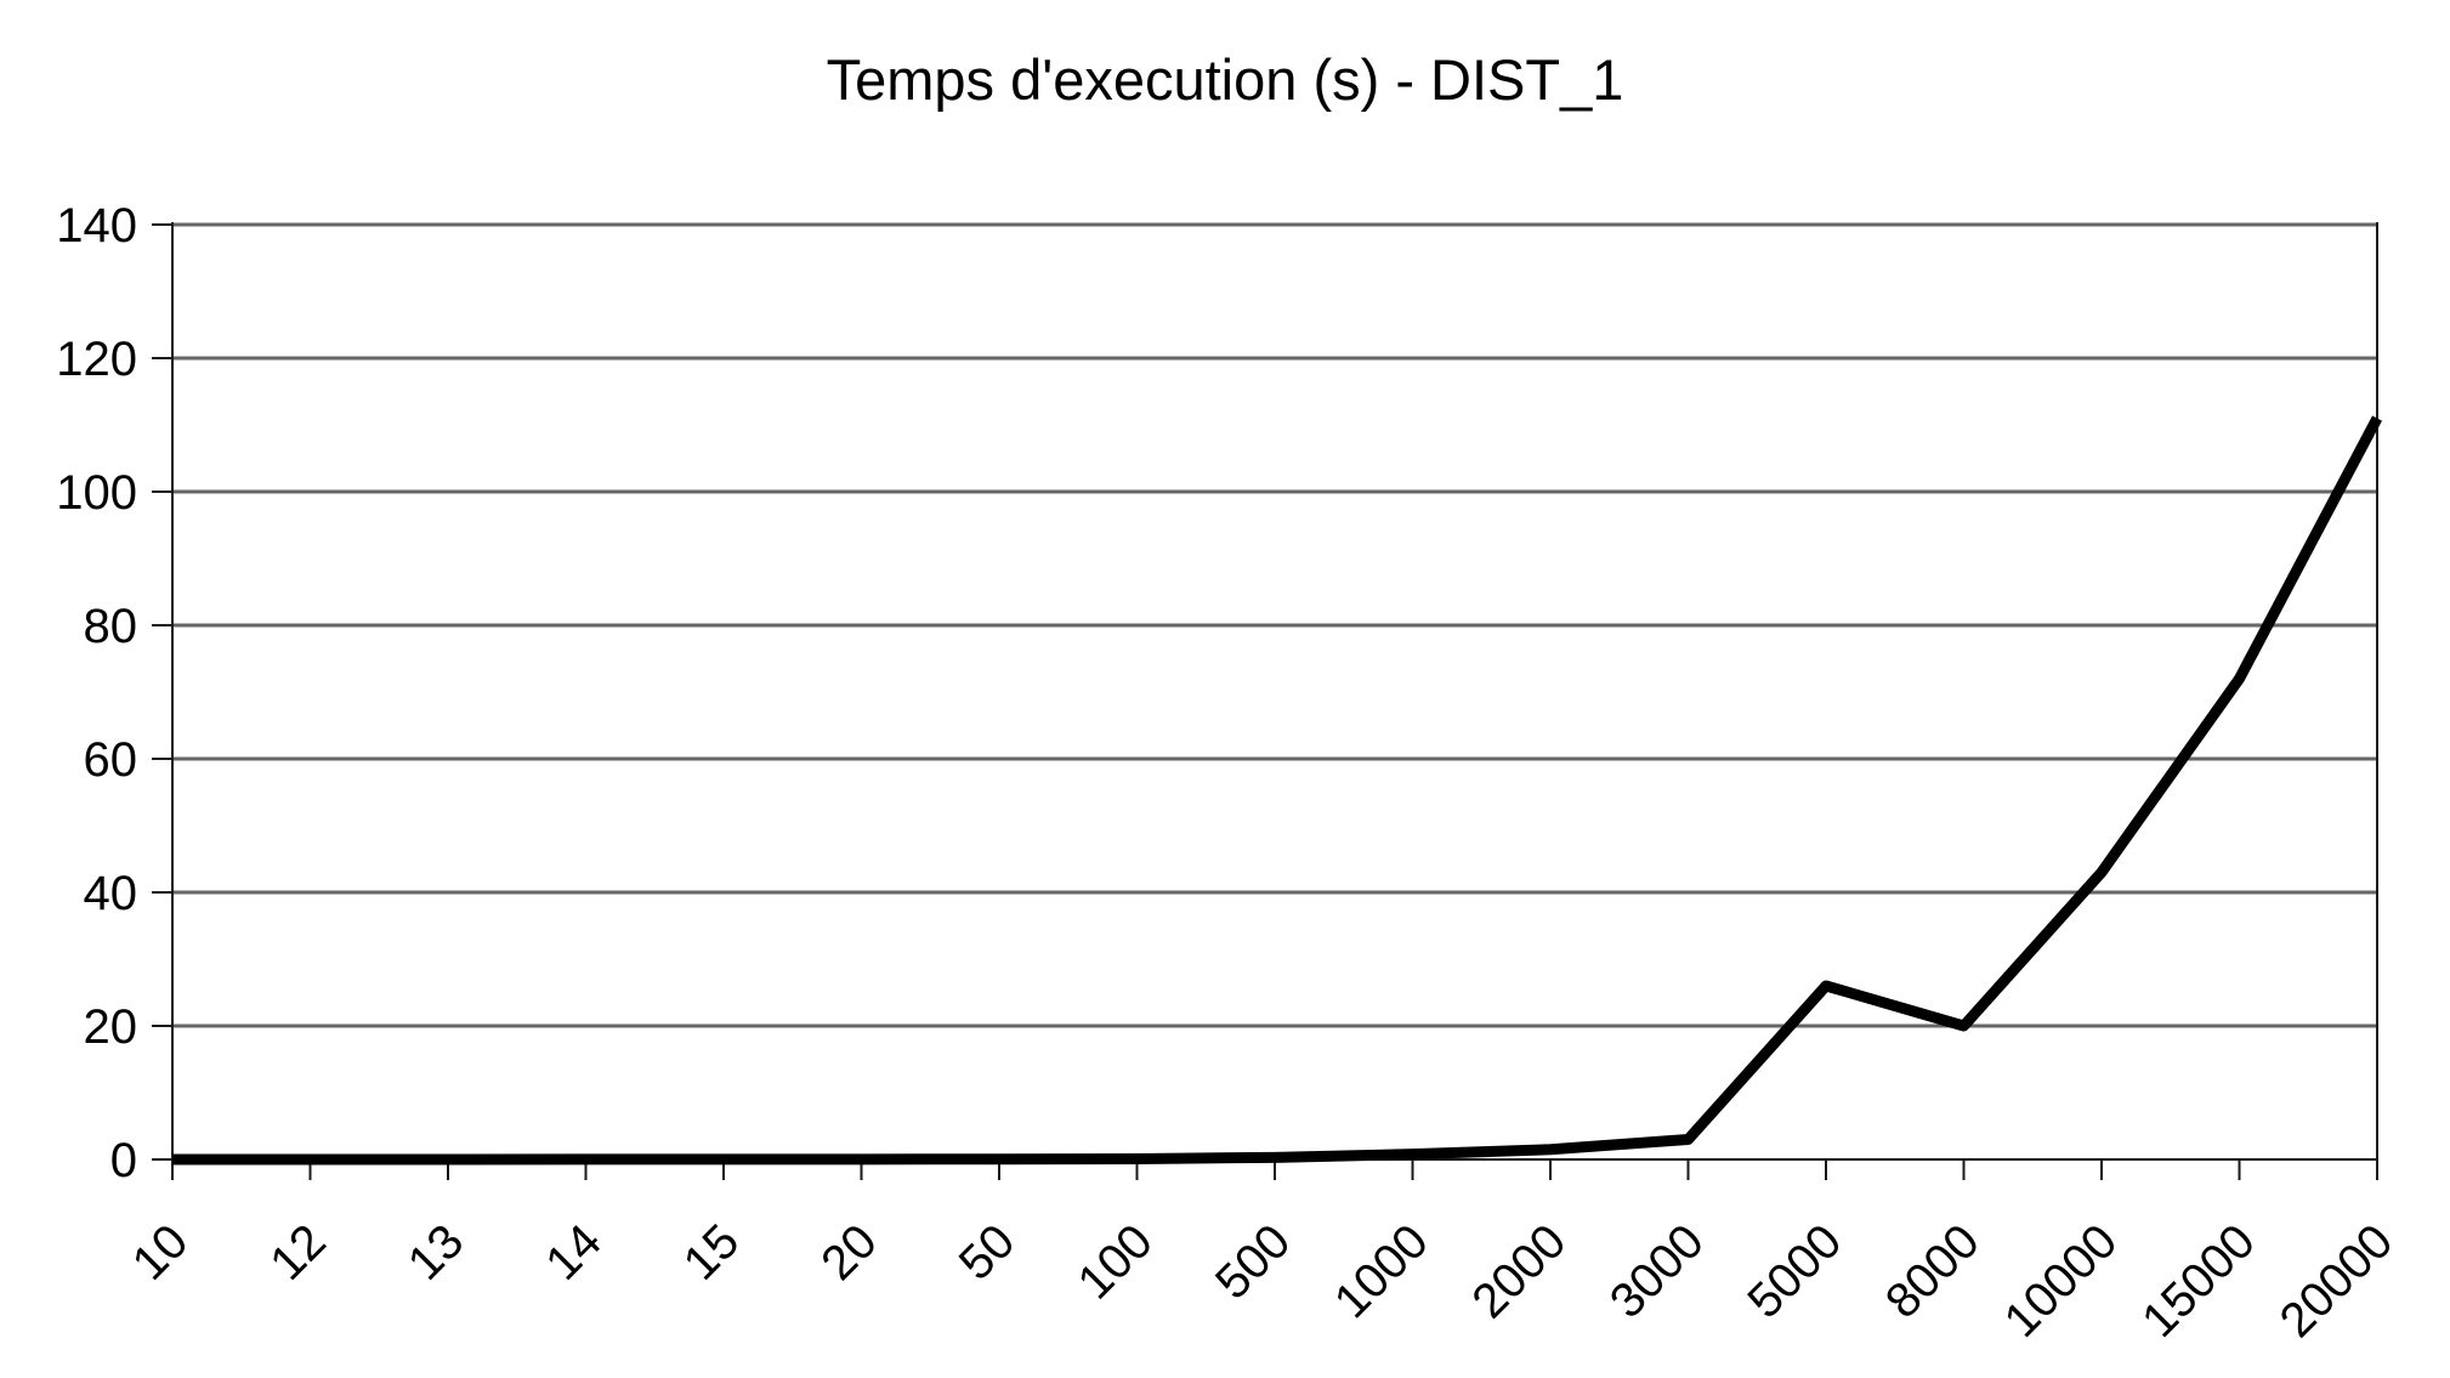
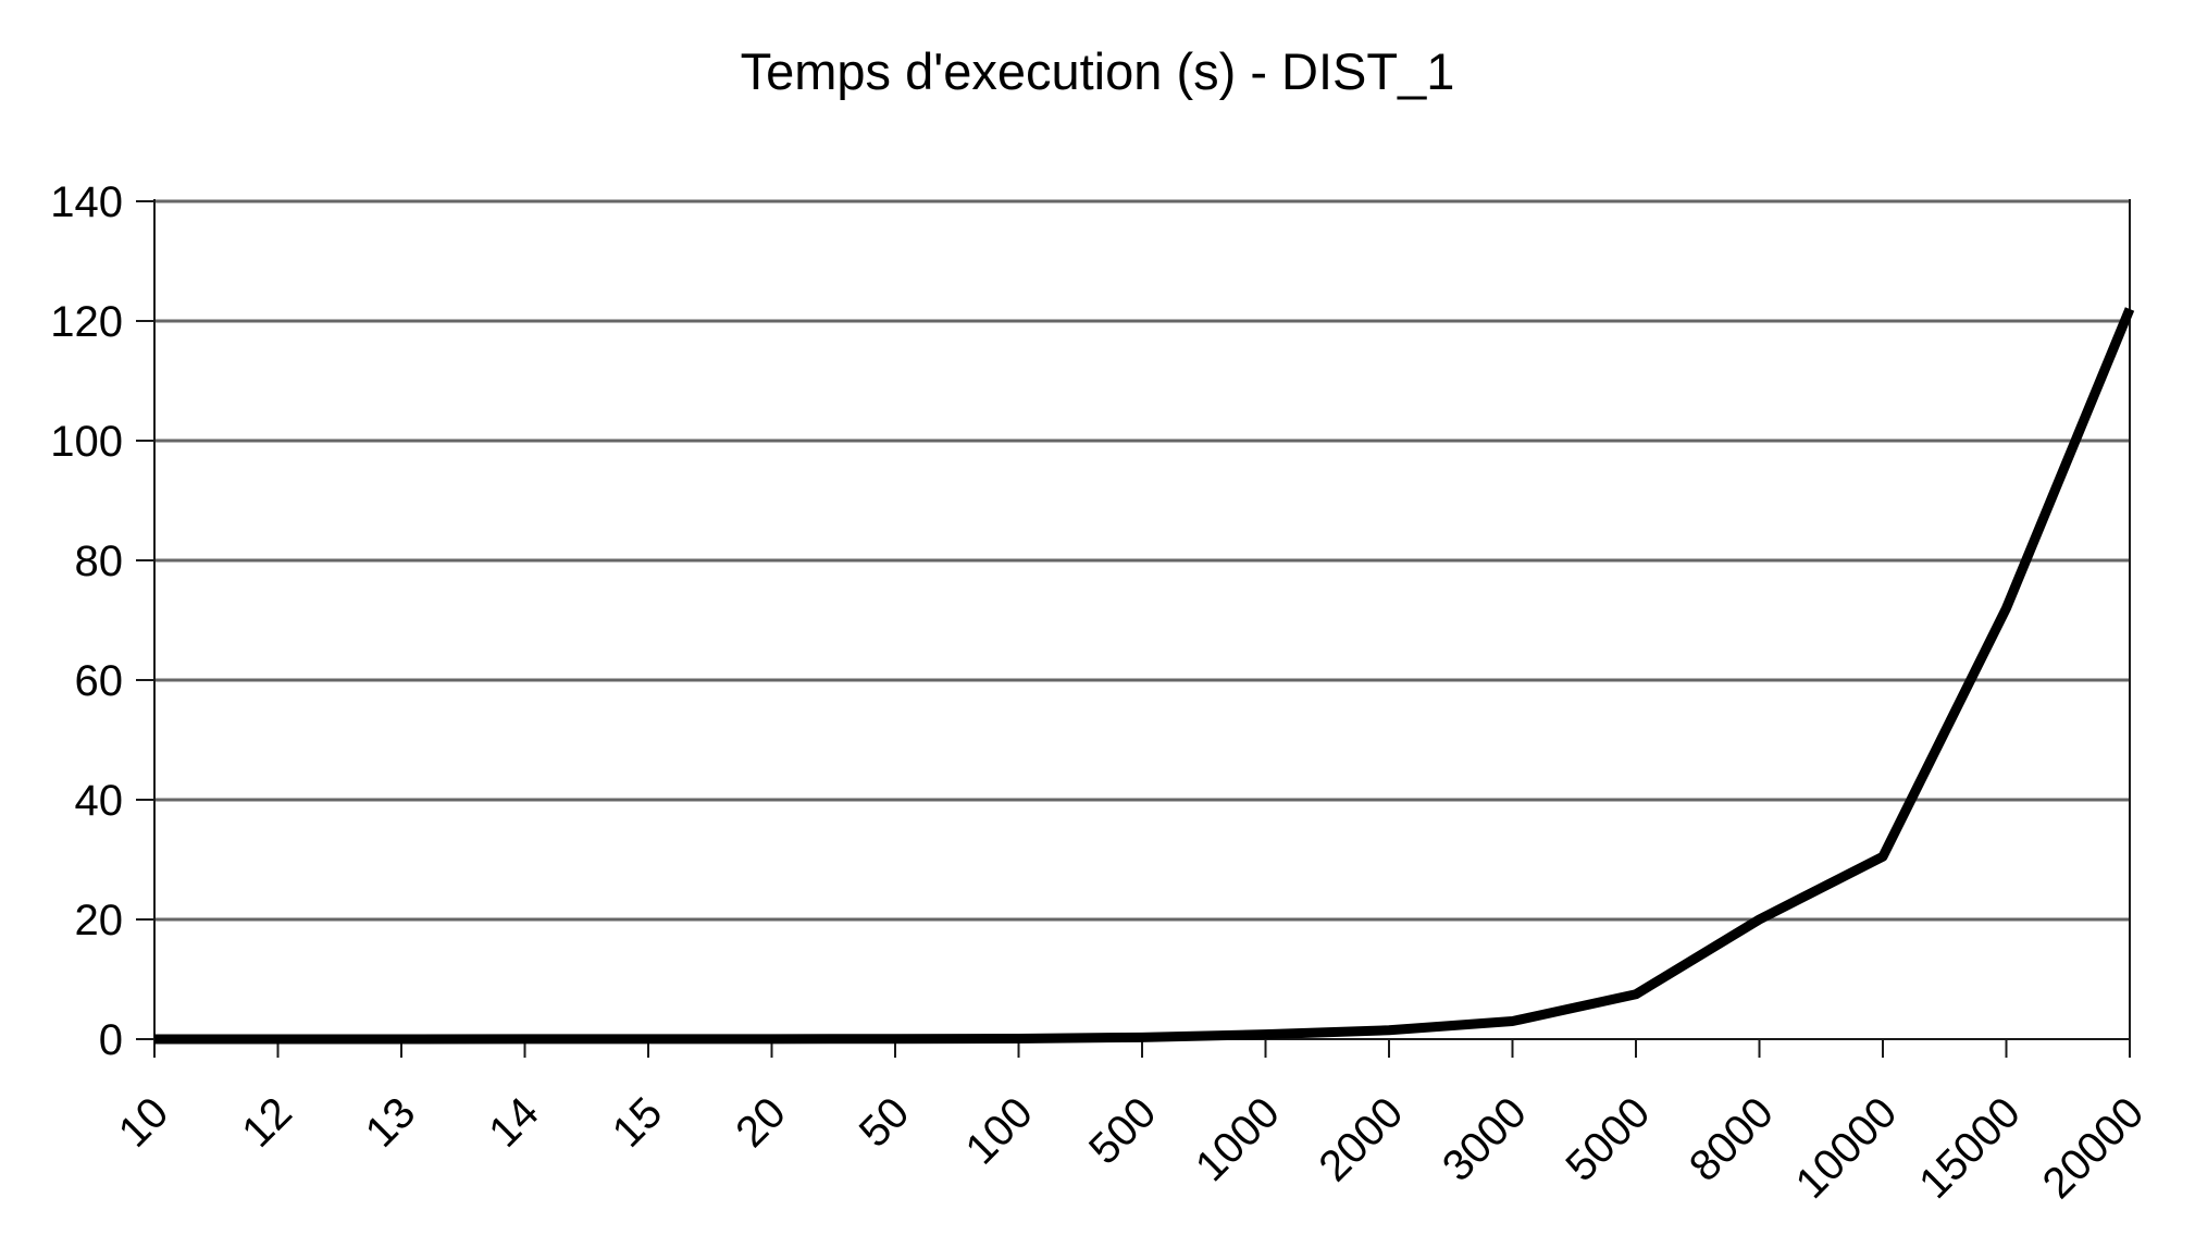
5000: 26 -> 8
10000: 43 -> 30
20000: 111 -> 122
